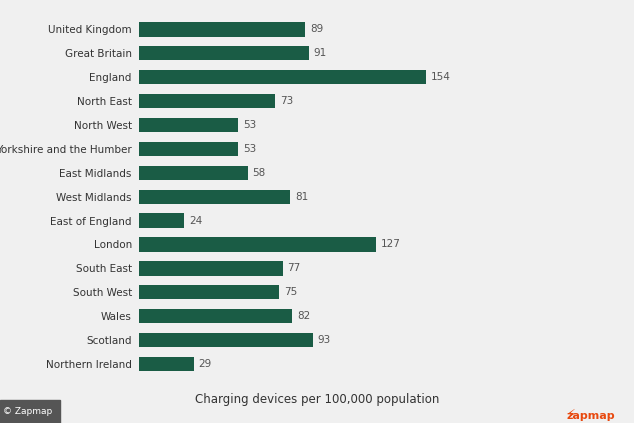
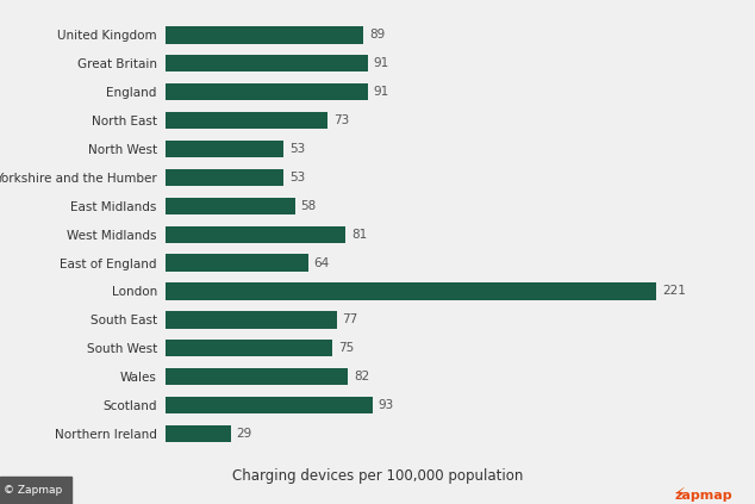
England: 154 -> 91
East of England: 24 -> 64
London: 127 -> 221
